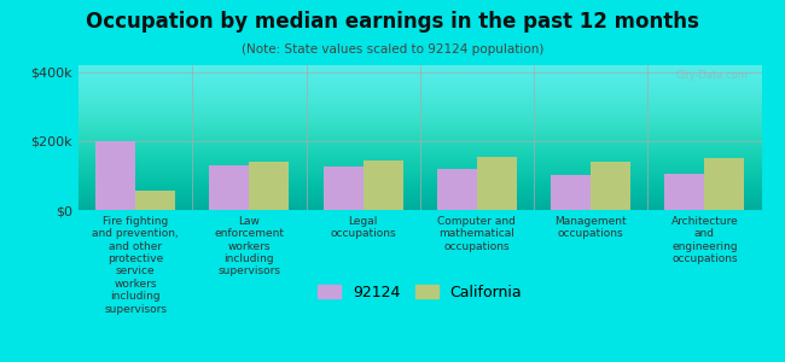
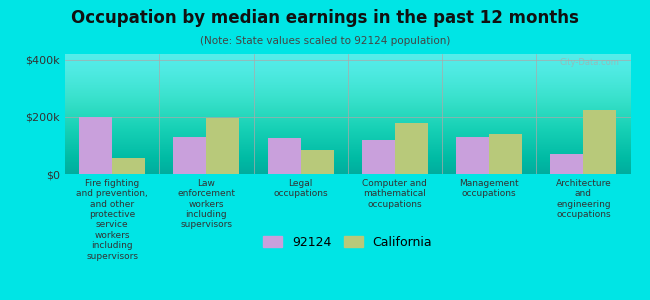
California/Law enforcement workers including supervisors: $140k -> $195k
California/Legal occupations: $145k -> $85k
California/Computer and mathematical occupations: $155k -> $180k
92124/Management occupations: $100k -> $130k
92124/Architecture and engineering occupations: $105k -> $70k
California/Architecture and engineering occupations: $150k -> $225k
